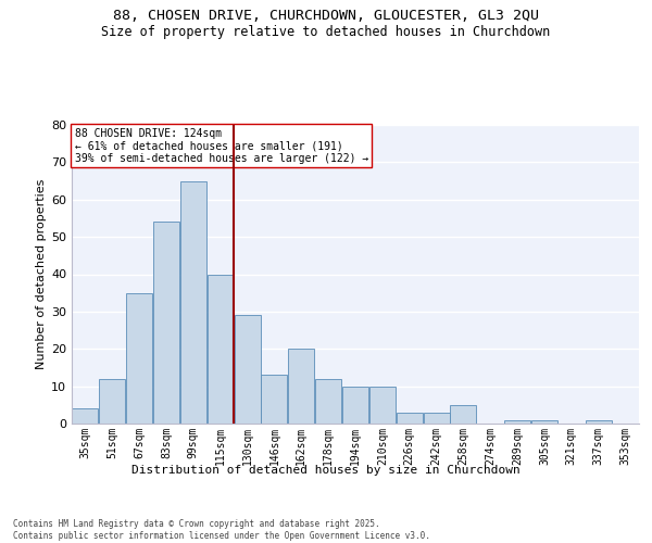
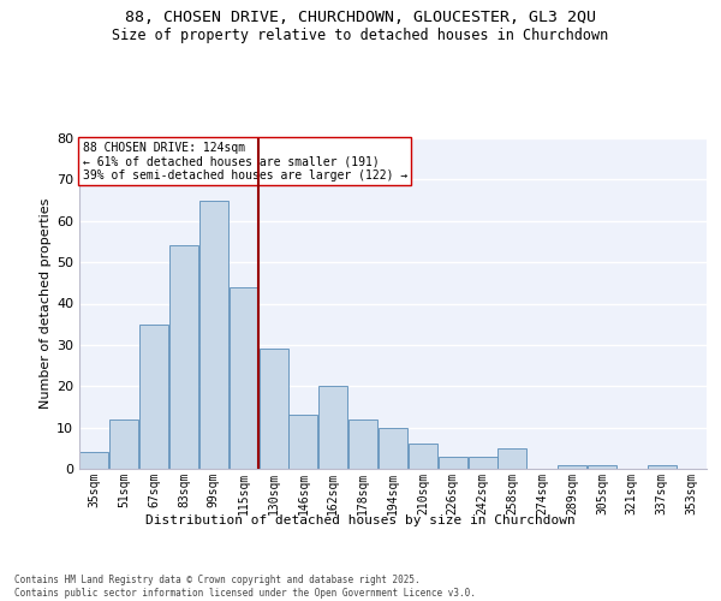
115sqm: 40 -> 44
210sqm: 10 -> 6
